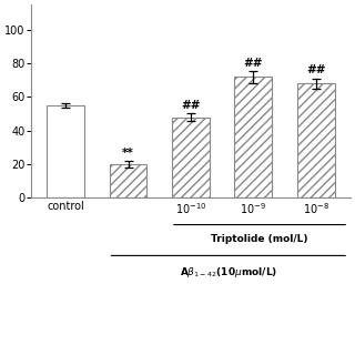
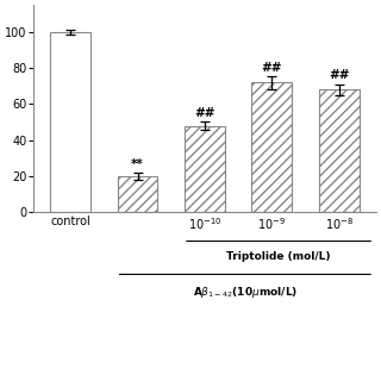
control: 55 -> 100
